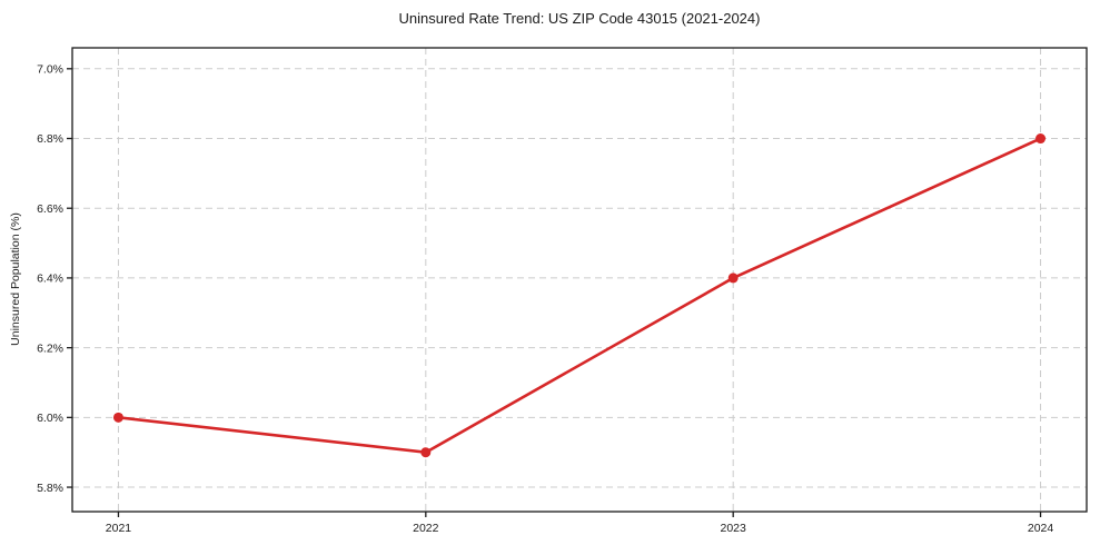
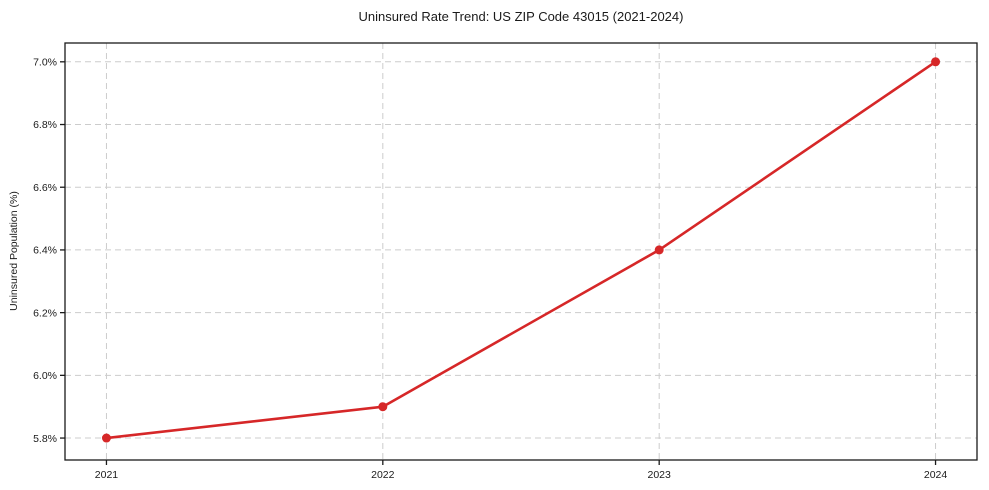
2021: 6.0% -> 5.8%
2024: 6.8% -> 7.0%
